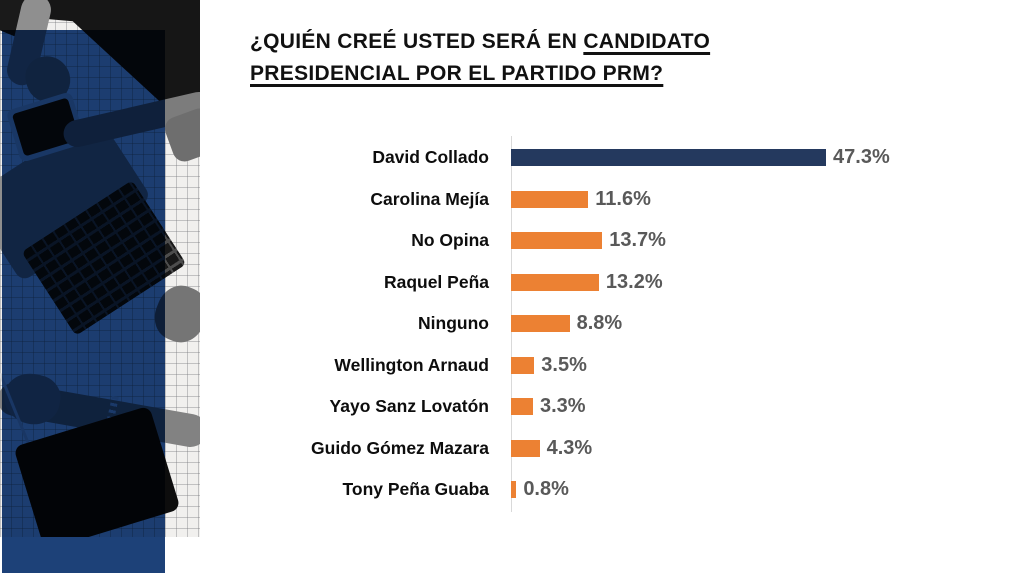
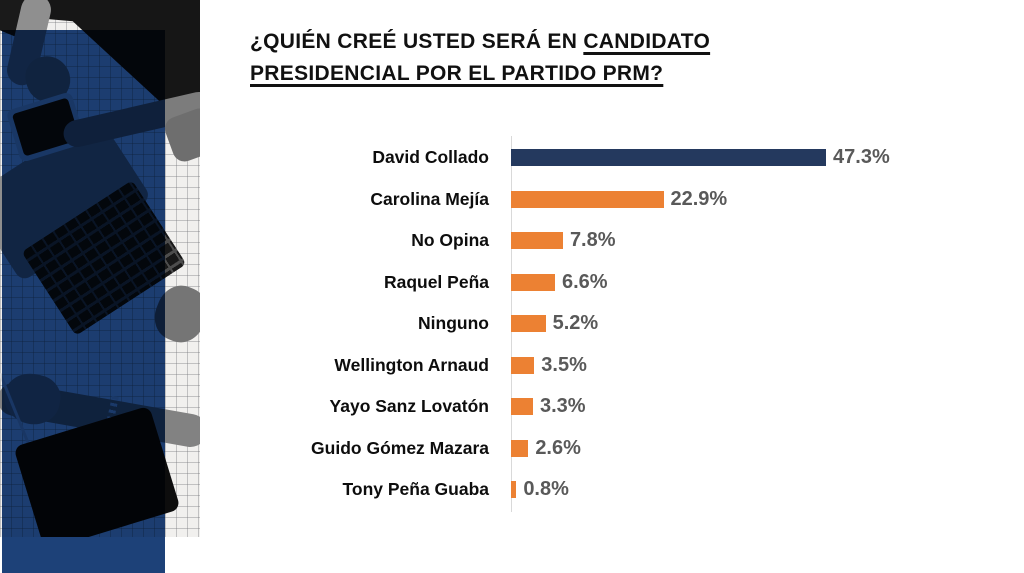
Carolina Mejía: 11.6% -> 22.9%
No Opina: 13.7% -> 7.8%
Raquel Peña: 13.2% -> 6.6%
Ninguno: 8.8% -> 5.2%
Guido Gómez Mazara: 4.3% -> 2.6%
